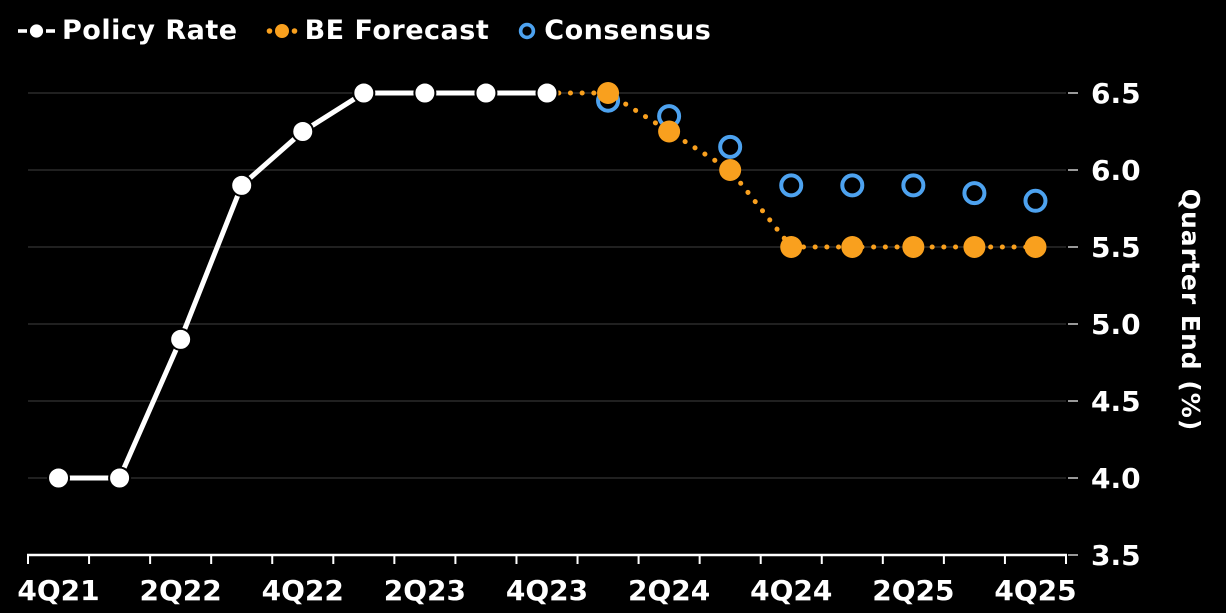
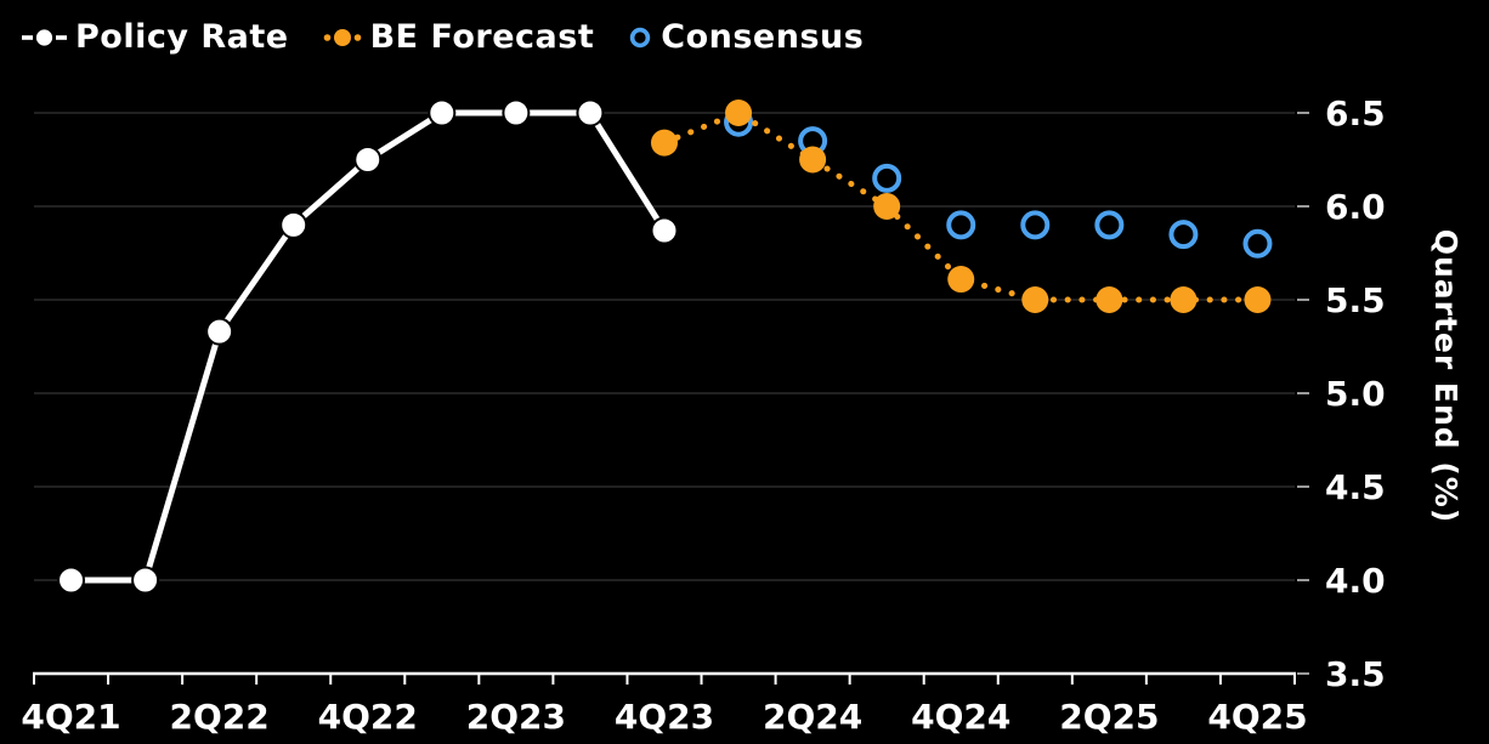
Policy Rate/2Q22: 4.90 -> 5.33
Policy Rate/4Q23: 6.50 -> 5.87
BE Forecast/4Q23: 6.50 -> 6.34
BE Forecast/4Q24: 5.50 -> 5.61
